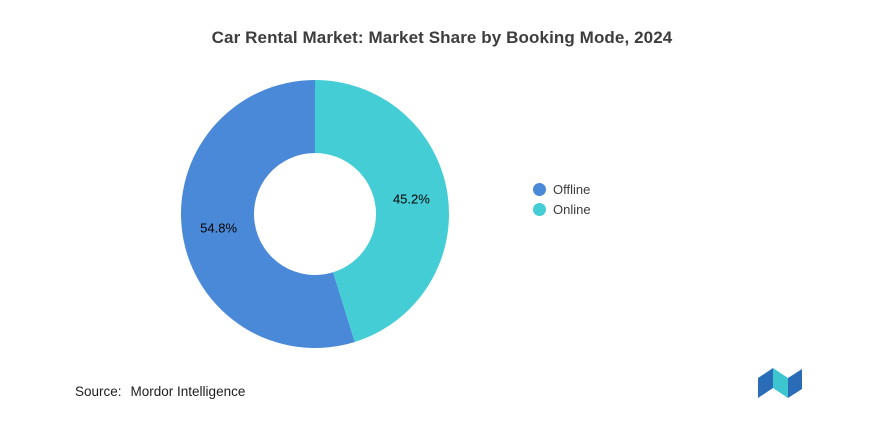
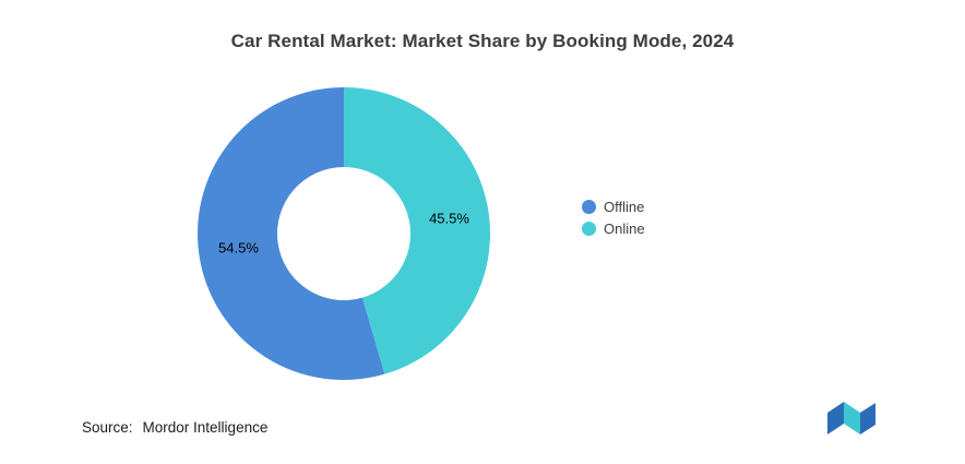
Offline: 54.8% -> 54.5%
Online: 45.2% -> 45.5%
